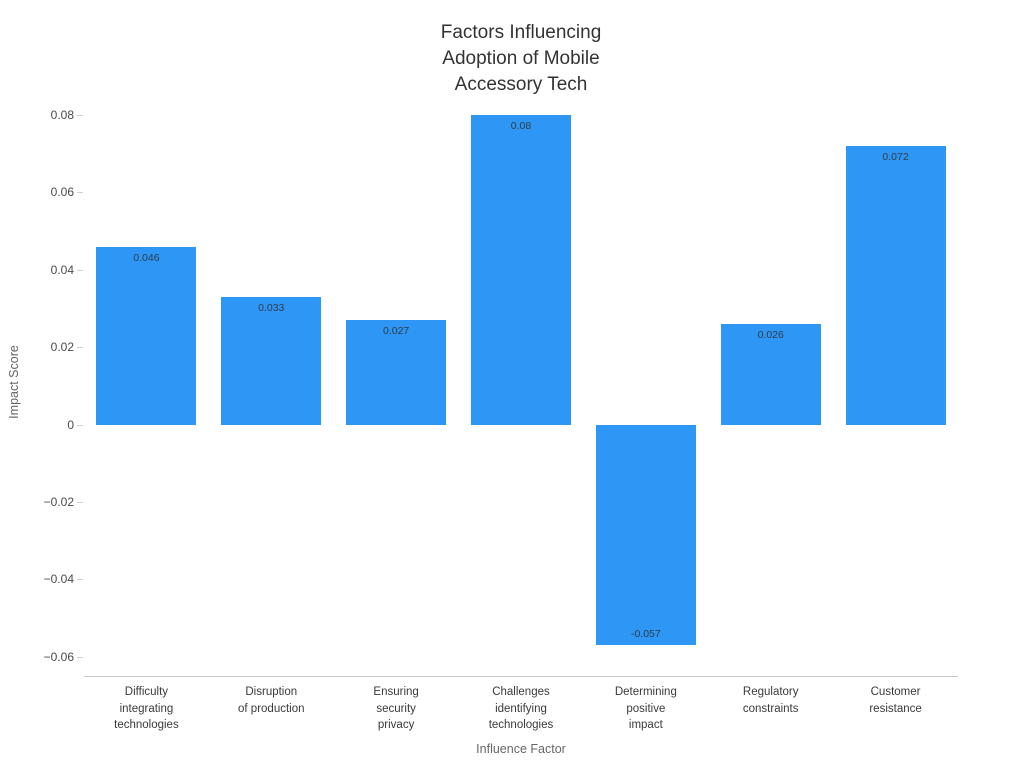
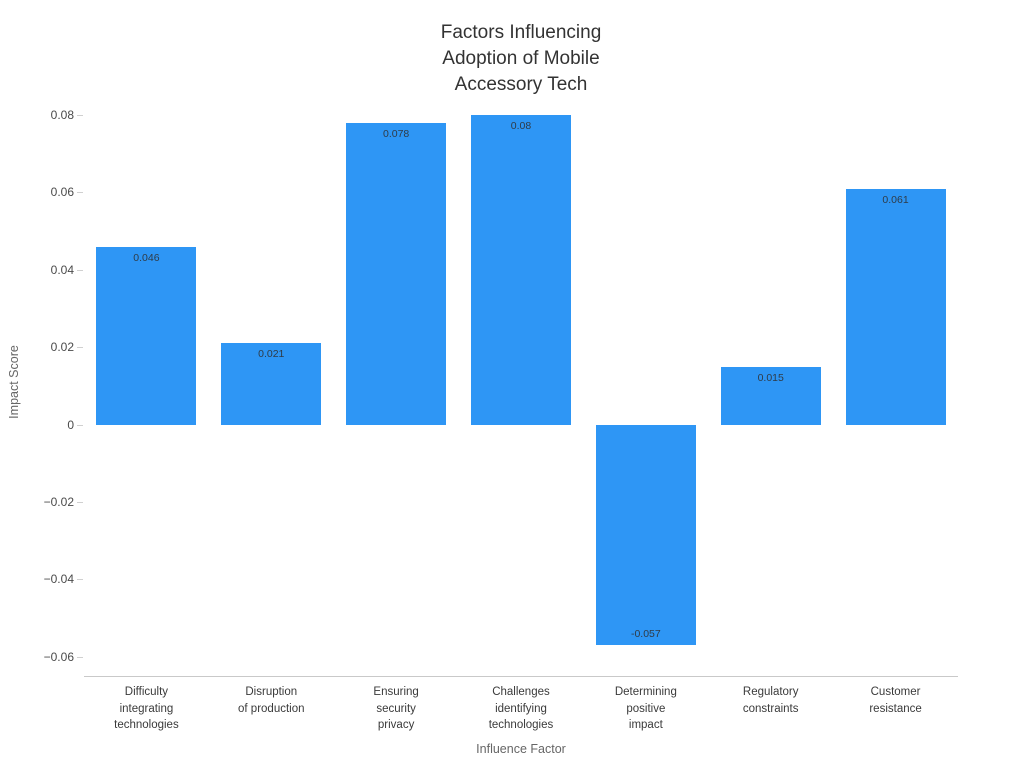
Disruption of production: 0.033 -> 0.021
Ensuring security privacy: 0.027 -> 0.078
Regulatory constraints: 0.026 -> 0.015
Customer resistance: 0.072 -> 0.061
